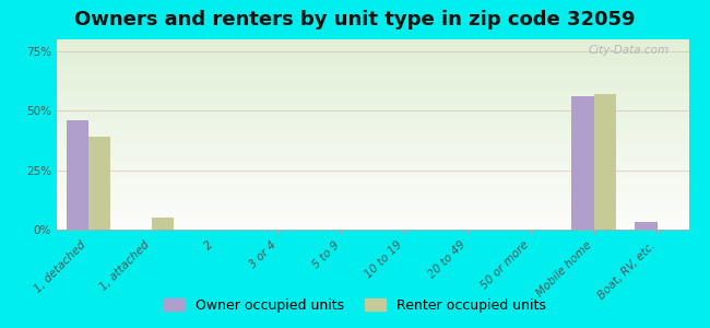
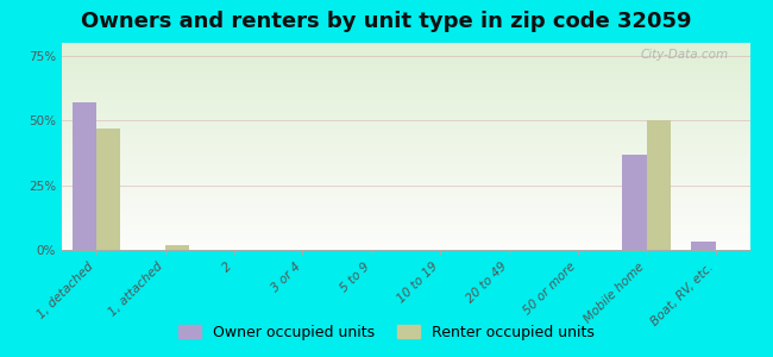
Owner occupied units/1, detached: 46% -> 57%
Renter occupied units/1, detached: 39% -> 47%
Renter occupied units/1, attached: 5% -> 2%
Owner occupied units/Mobile home: 56% -> 37%
Renter occupied units/Mobile home: 57% -> 50%
